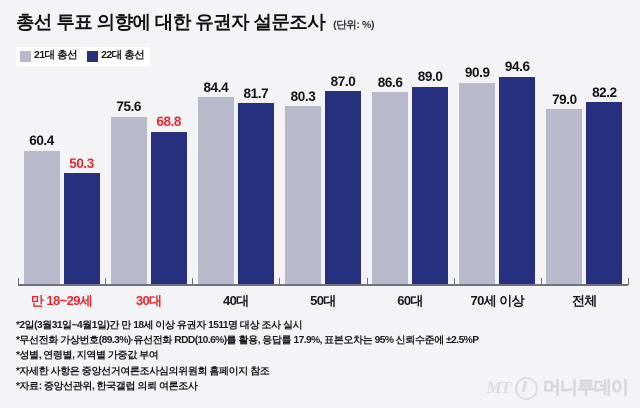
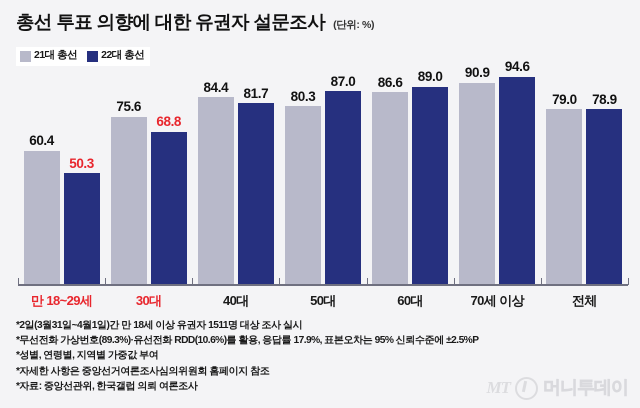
22대 총선/전체: 82.2 -> 78.9
